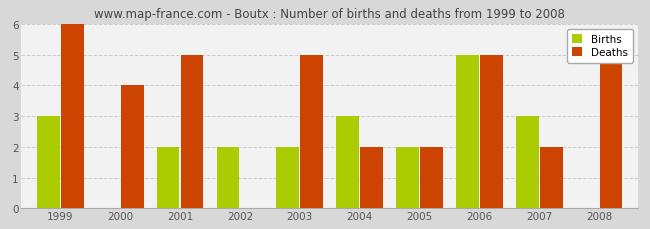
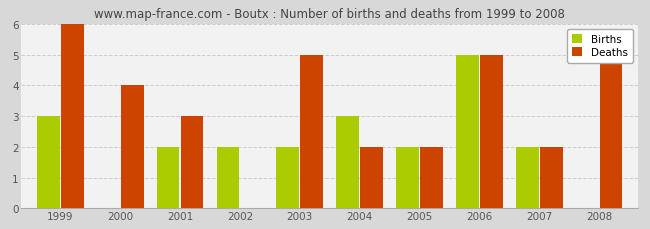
Deaths/2001: 5 -> 3
Births/2007: 3 -> 2
